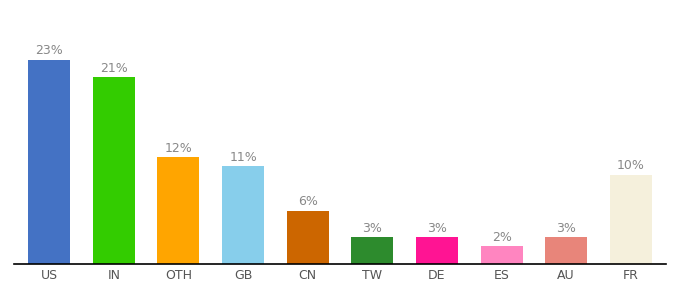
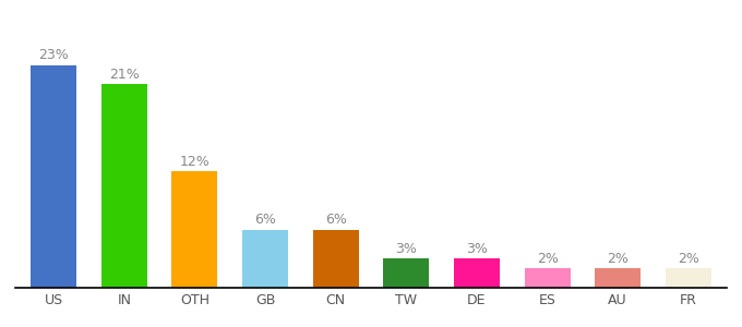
GB: 11% -> 6%
AU: 3% -> 2%
FR: 10% -> 2%
